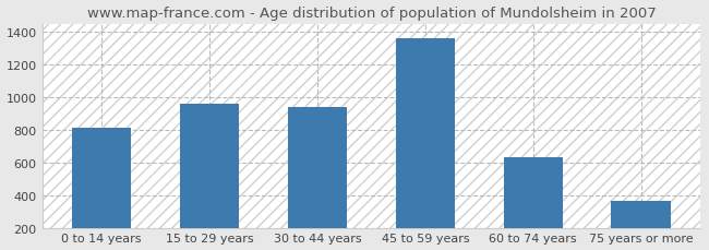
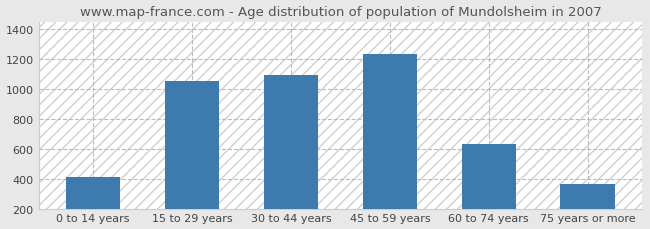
0 to 14 years: 810 -> 410
15 to 29 years: 960 -> 1050
30 to 44 years: 940 -> 1090
45 to 59 years: 1360 -> 1230
